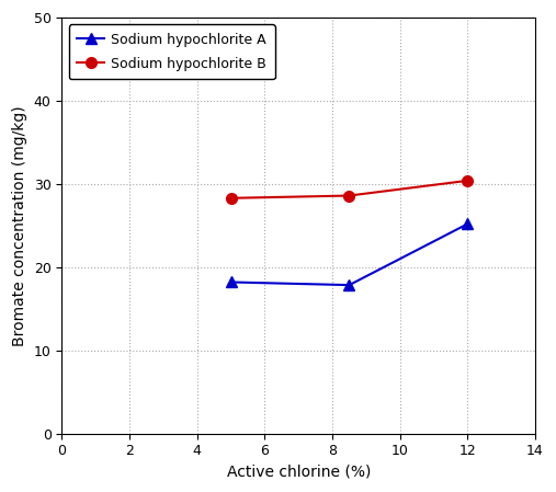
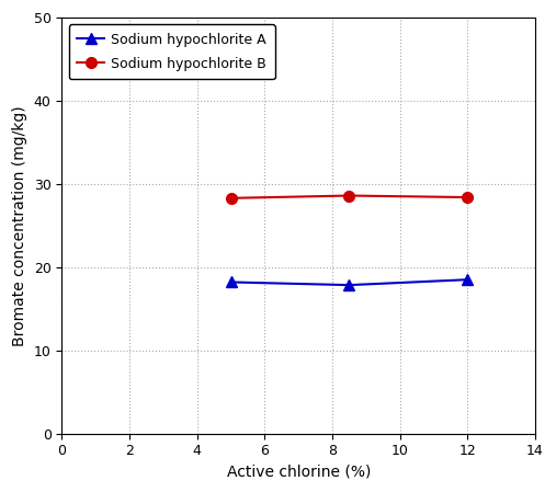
Sodium hypochlorite A/12: 25.2 -> 18.5
Sodium hypochlorite B/12: 30.4 -> 28.4
